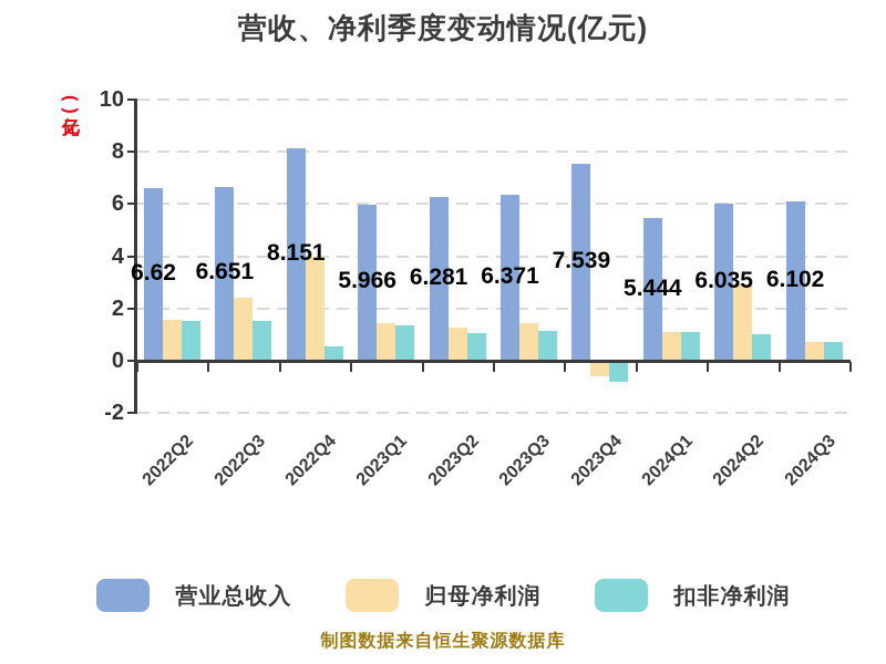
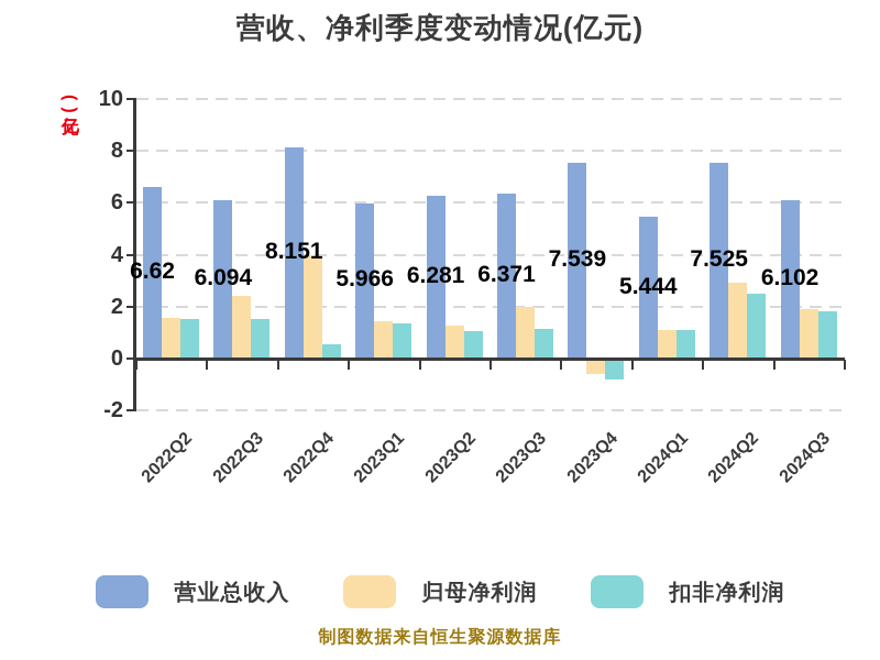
营业总收入/2022Q3: 6.651 -> 6.094
归母净利润/2023Q3: 1.4 -> 2.0
营业总收入/2024Q2: 6.035 -> 7.525
扣非净利润/2024Q2: 1.0 -> 2.5
归母净利润/2024Q3: 0.7 -> 1.9
扣非净利润/2024Q3: 0.7 -> 1.8
